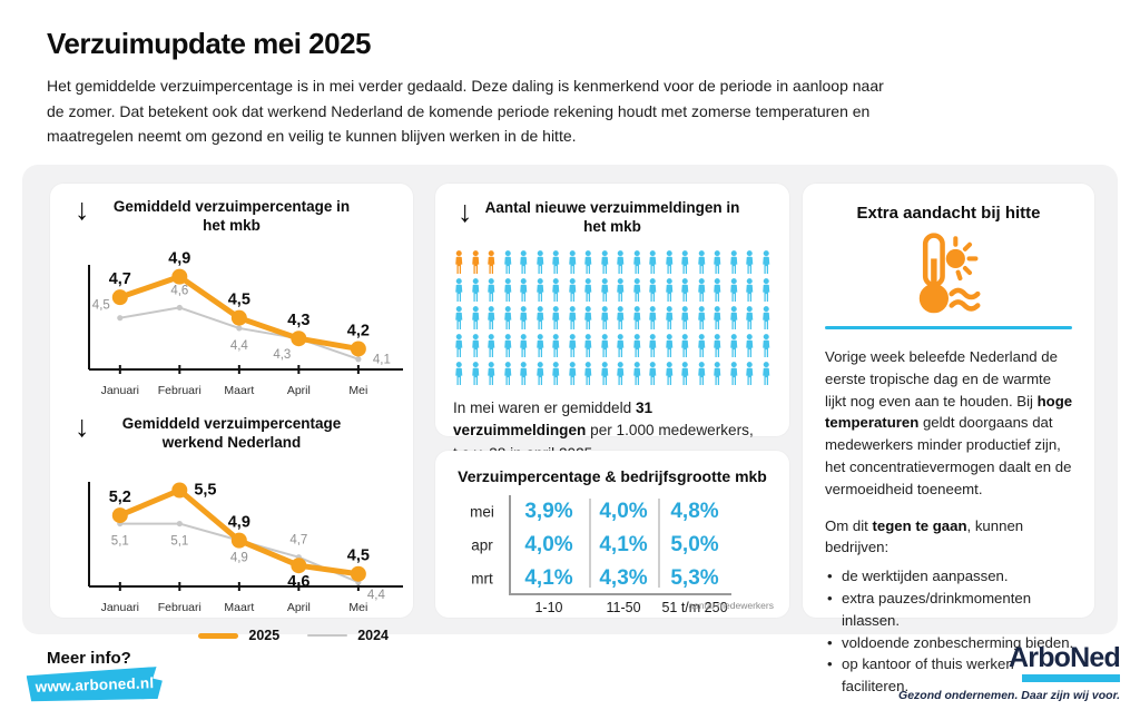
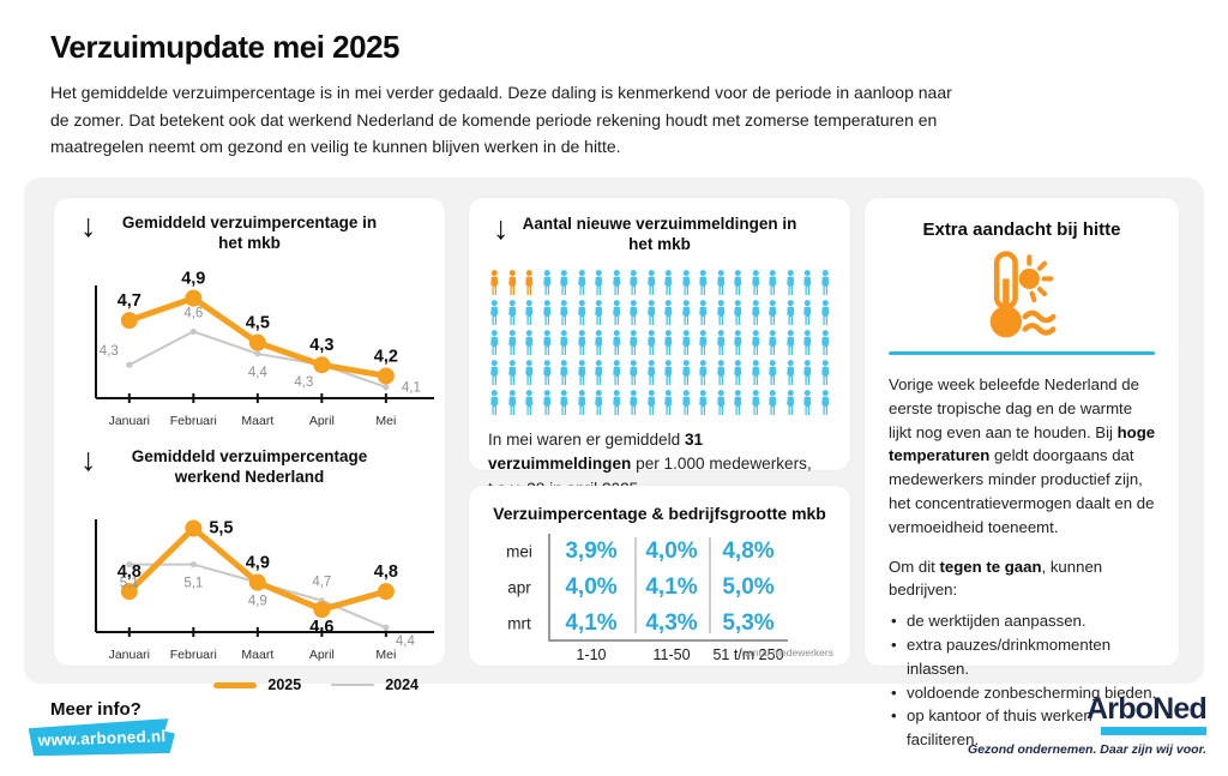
Gemiddeld verzuimpercentage in het mkb/2024/Januari: 4,5 -> 4,3
Gemiddeld verzuimpercentage werkend Nederland/2025/Januari: 5,2 -> 4,8
Gemiddeld verzuimpercentage werkend Nederland/2025/Mei: 4,5 -> 4,8
